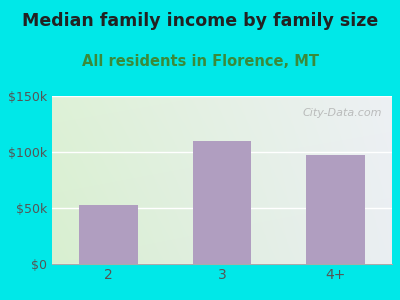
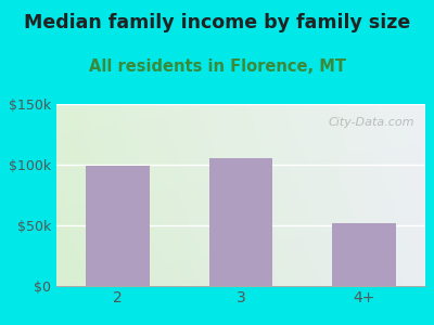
2: $53k -> $99k
3: $110k -> $105k
4+: $97k -> $52k
